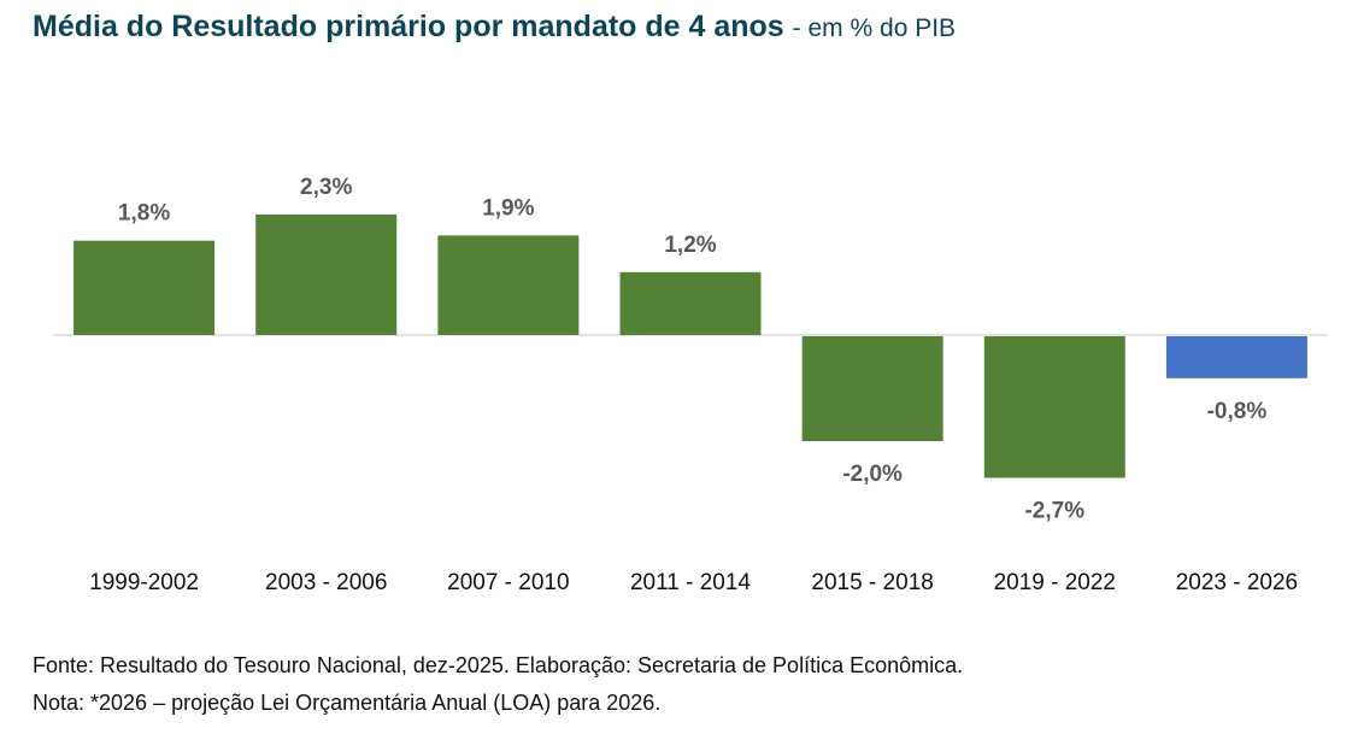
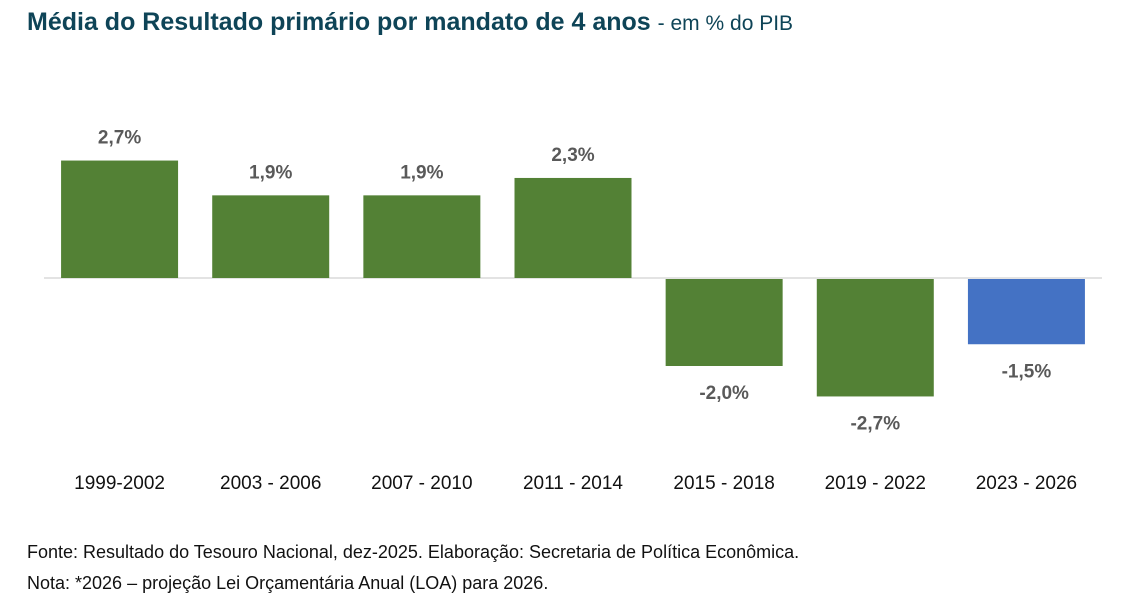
1999-2002: 1,8% -> 2,7%
2003 - 2006: 2,3% -> 1,9%
2011 - 2014: 1,2% -> 2,3%
2023 - 2026: -0,8% -> -1,5%
